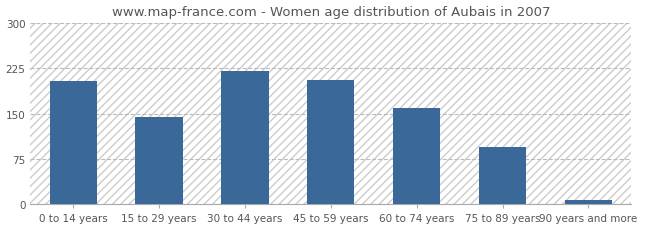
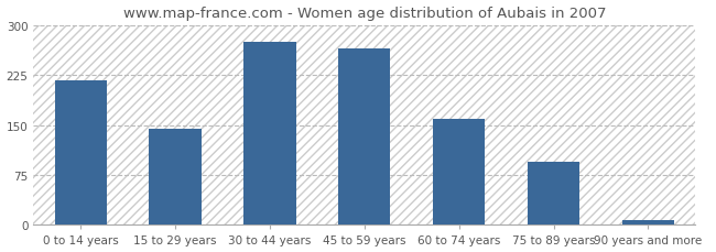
0 to 14 years: 204 -> 218
30 to 44 years: 220 -> 275
45 to 59 years: 206 -> 265
